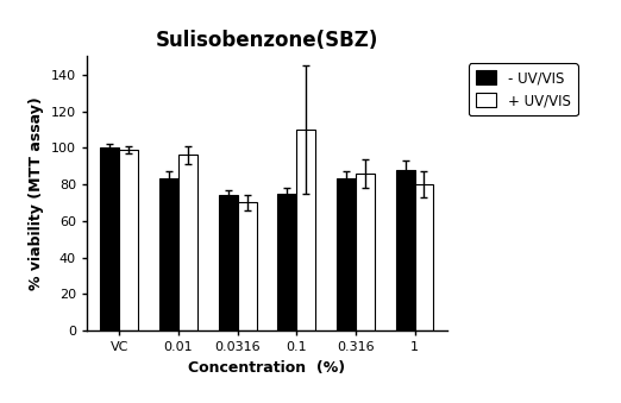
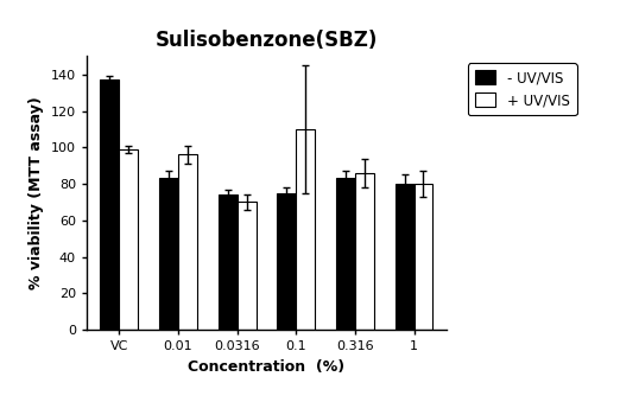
- UV/VIS/VC: 100 -> 137
- UV/VIS/1: 88 -> 80
